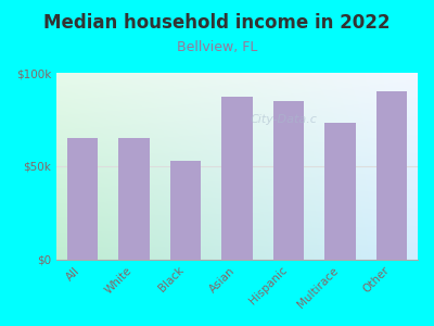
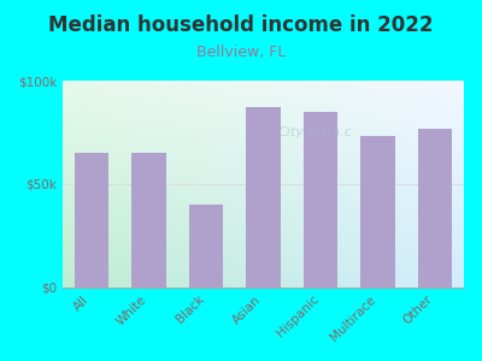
Black: $53k -> $40k
Other: $90k -> $77k
